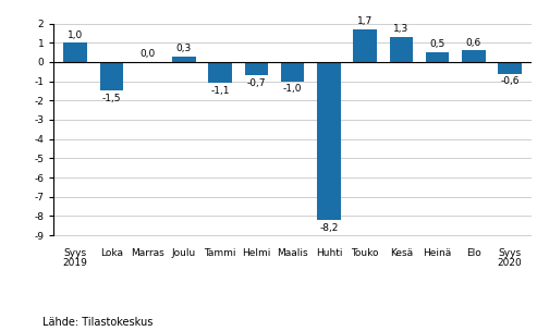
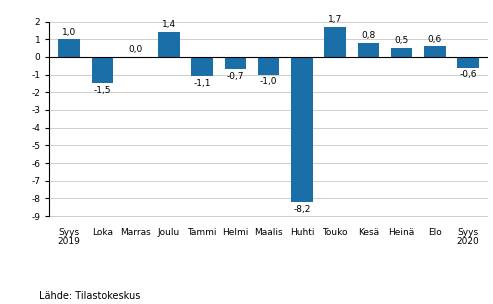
Joulu: 0,3 -> 1,4
Kesä: 1,3 -> 0,8
